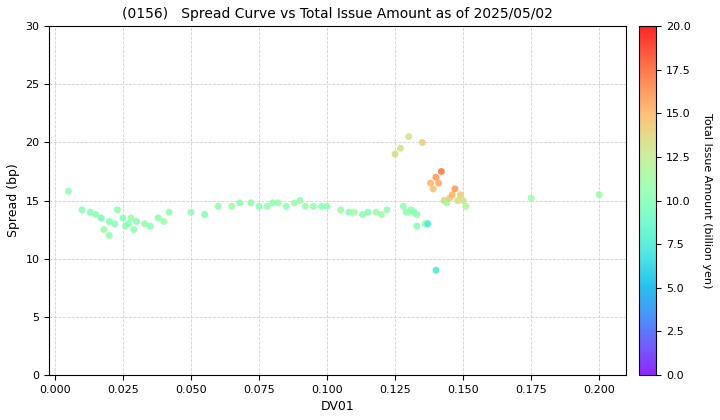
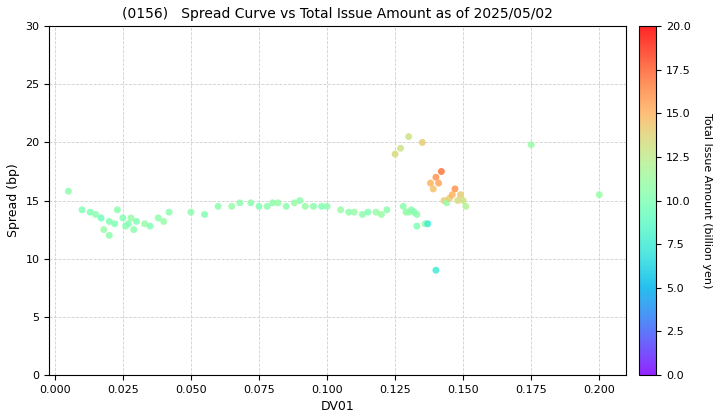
0.175: 15.2 -> 19.8
